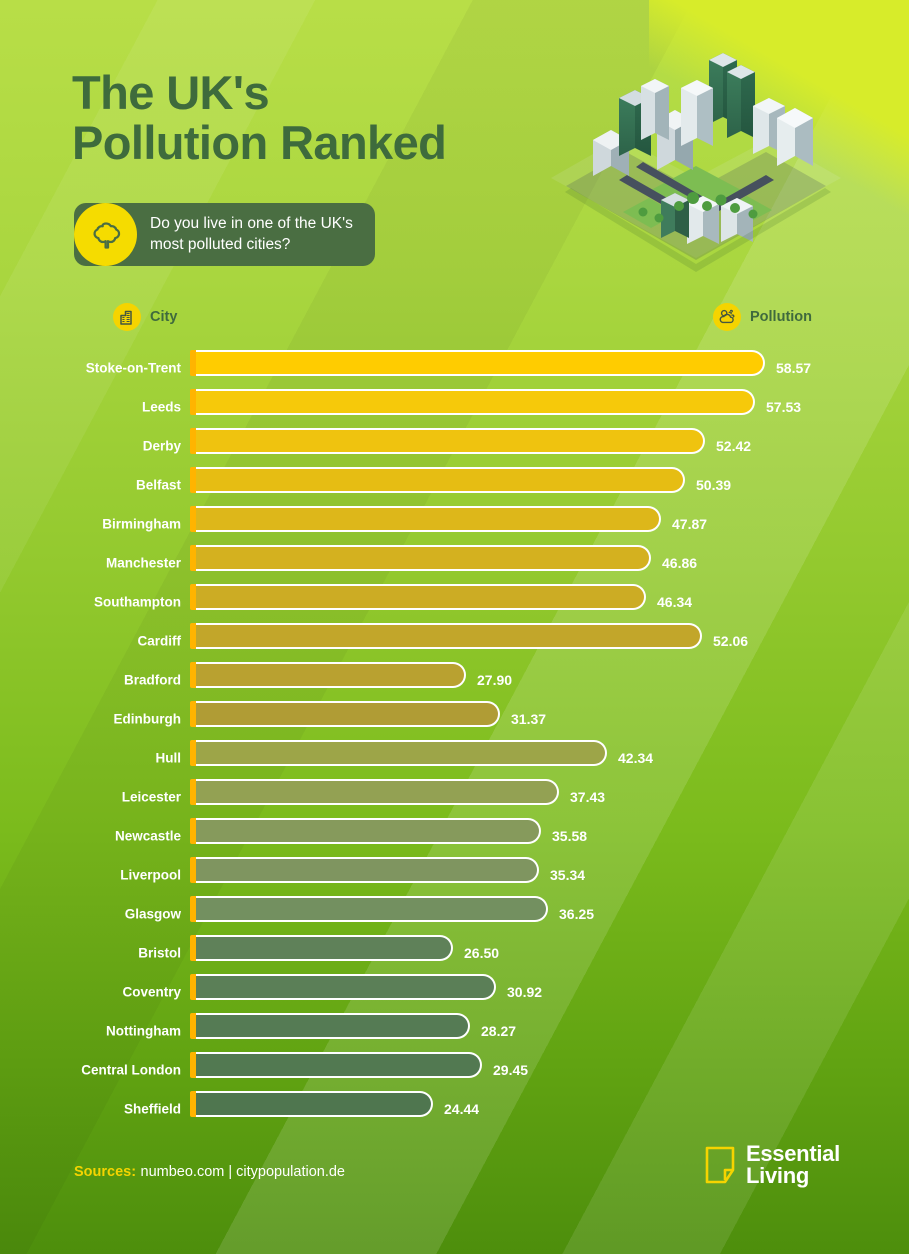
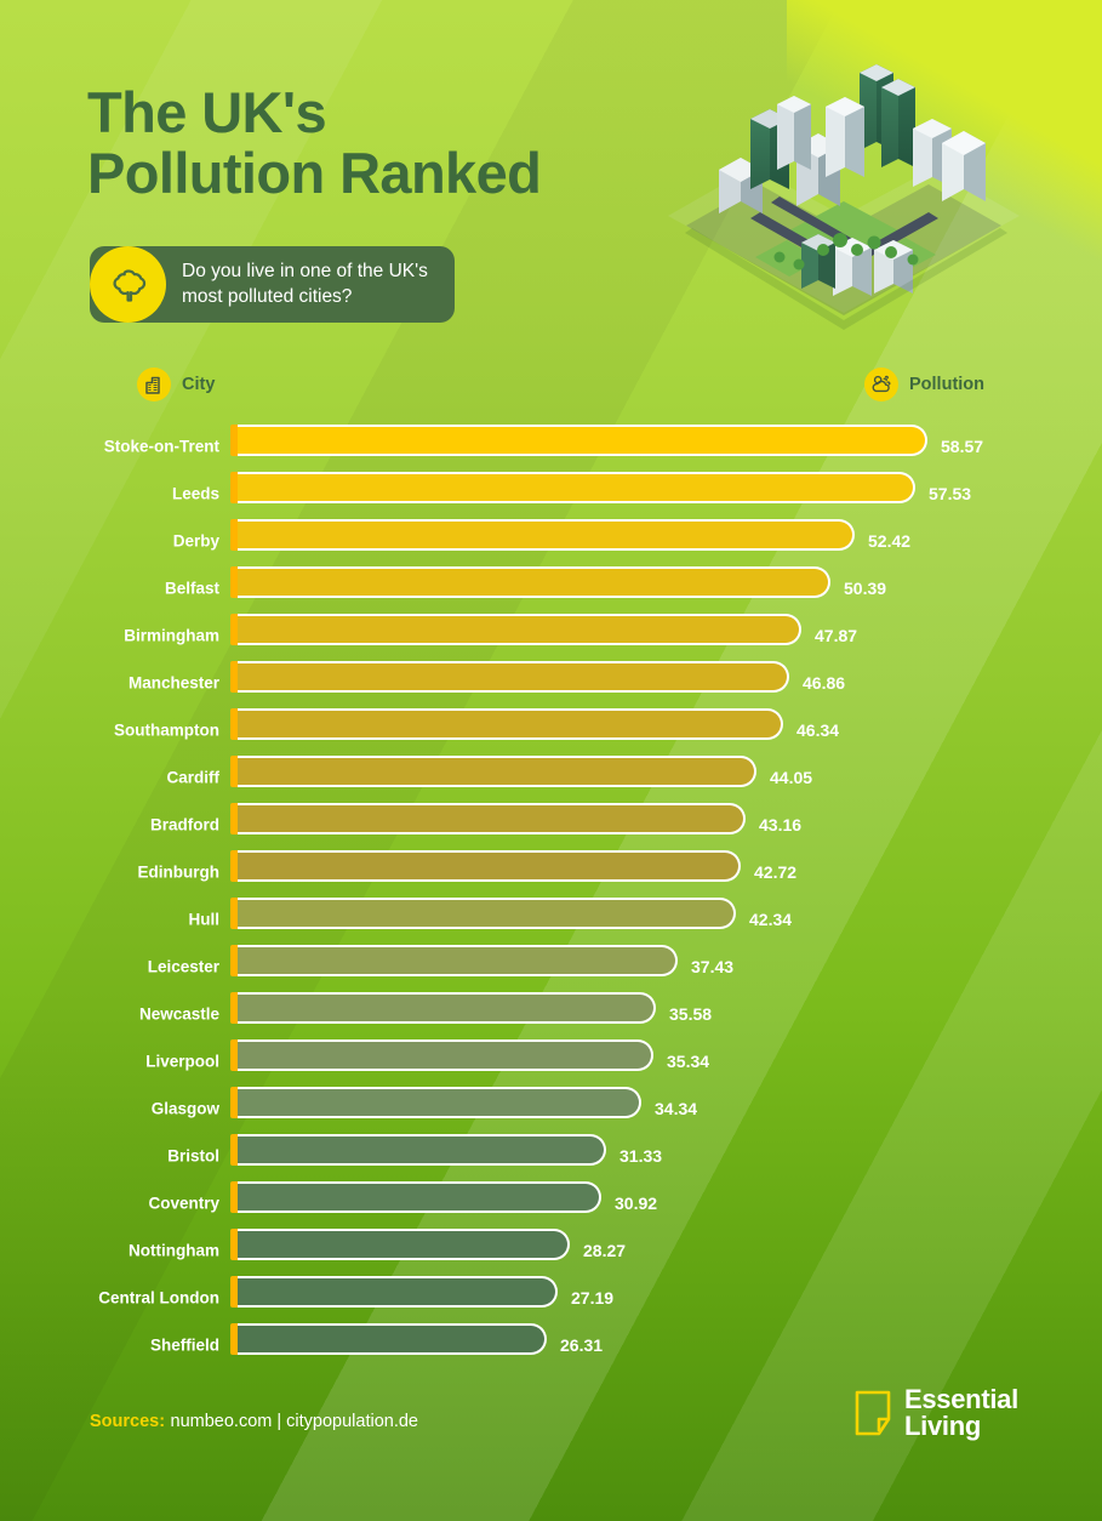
Cardiff: 52.06 -> 44.05
Bradford: 27.90 -> 43.16
Edinburgh: 31.37 -> 42.72
Glasgow: 36.25 -> 34.34
Bristol: 26.50 -> 31.33
Central London: 29.45 -> 27.19
Sheffield: 24.44 -> 26.31
